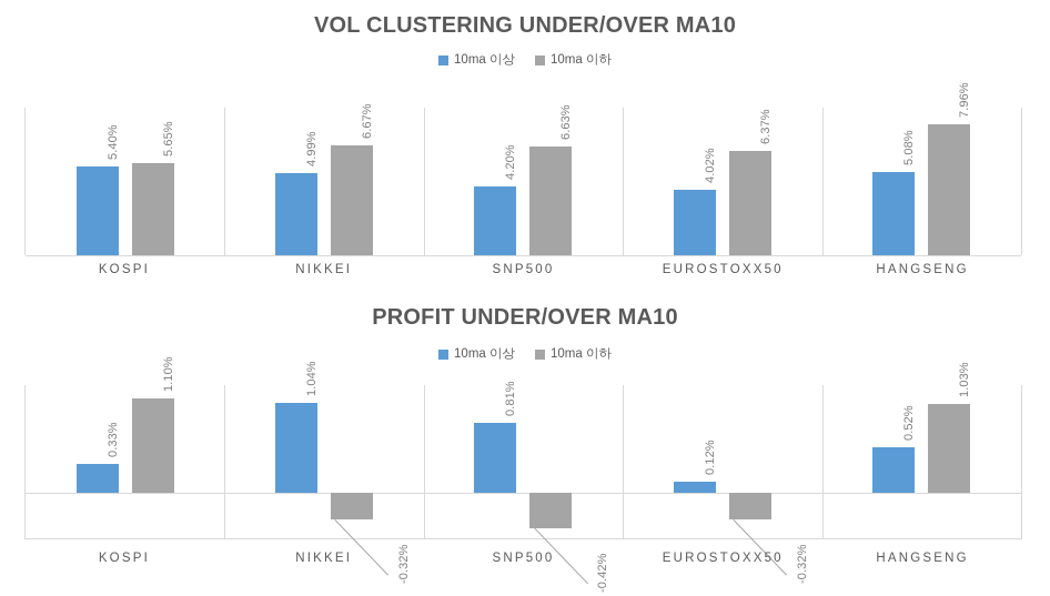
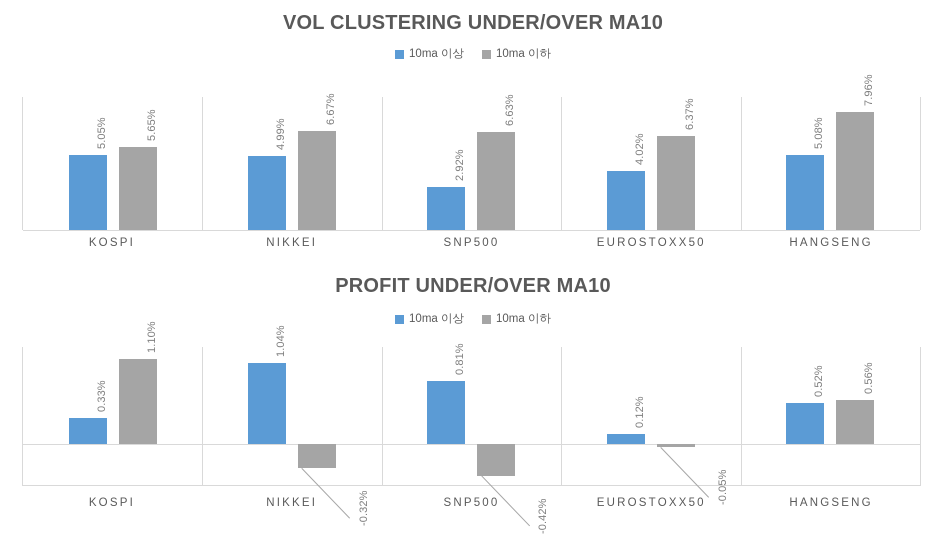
VOL CLUSTERING UNDER/OVER MA10/10ma 이상/KOSPI: 5.40% -> 5.05%
VOL CLUSTERING UNDER/OVER MA10/10ma 이상/SNP500: 4.20% -> 2.92%
PROFIT UNDER/OVER MA10/10ma 이하/EUROSTOXX50: -0.32% -> -0.05%
PROFIT UNDER/OVER MA10/10ma 이하/HANGSENG: 1.03% -> 0.56%
